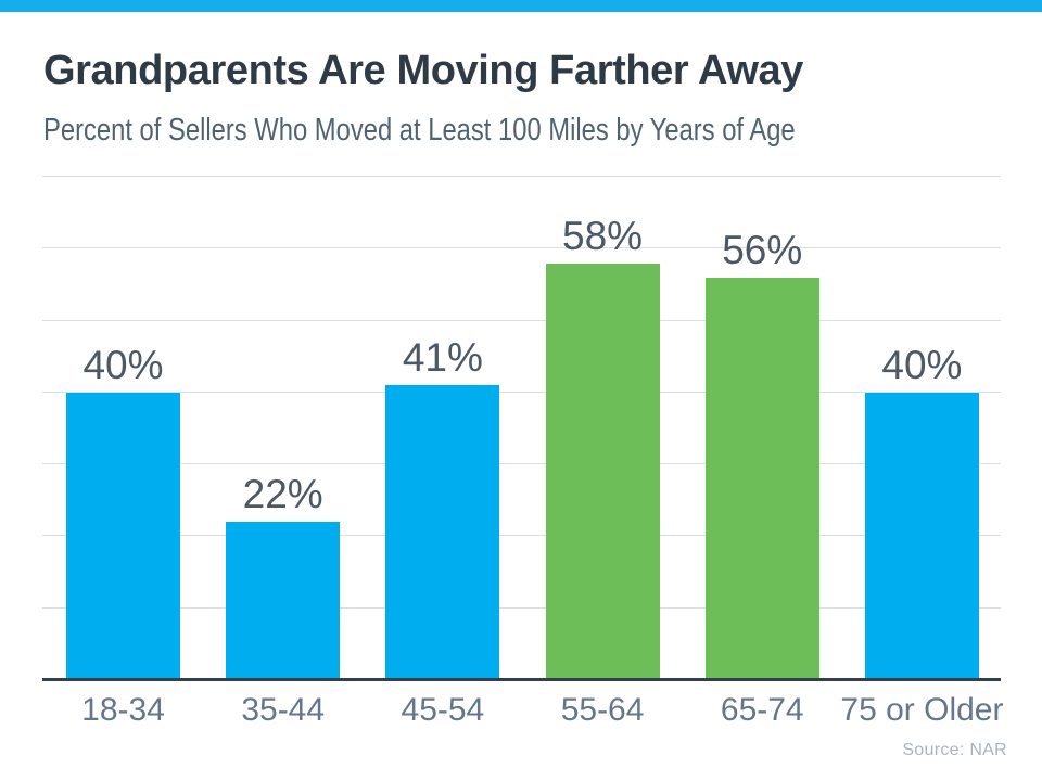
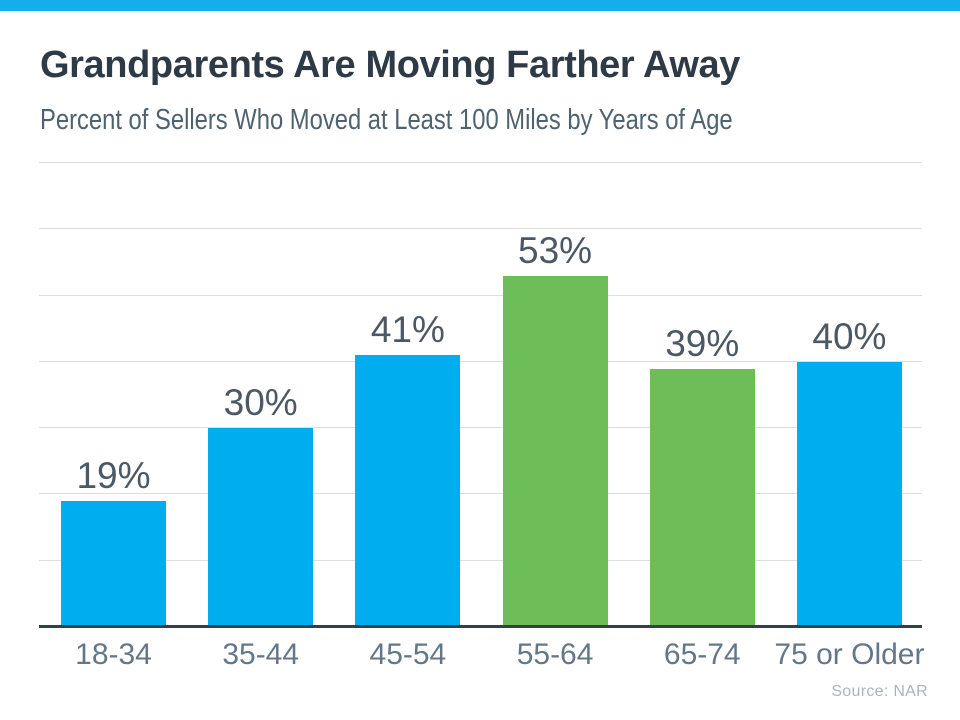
18-34: 40% -> 19%
35-44: 22% -> 30%
55-64: 58% -> 53%
65-74: 56% -> 39%
